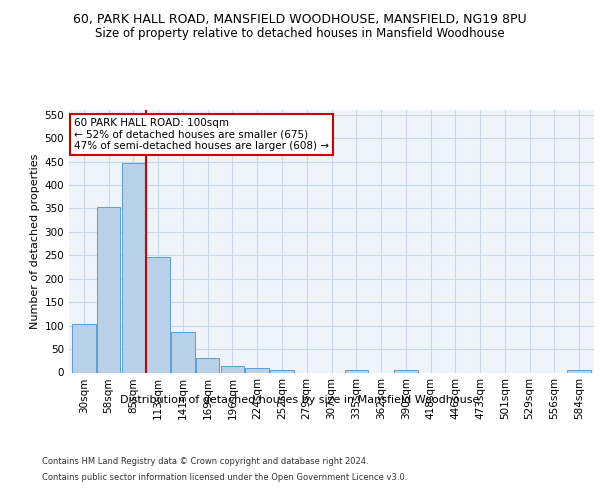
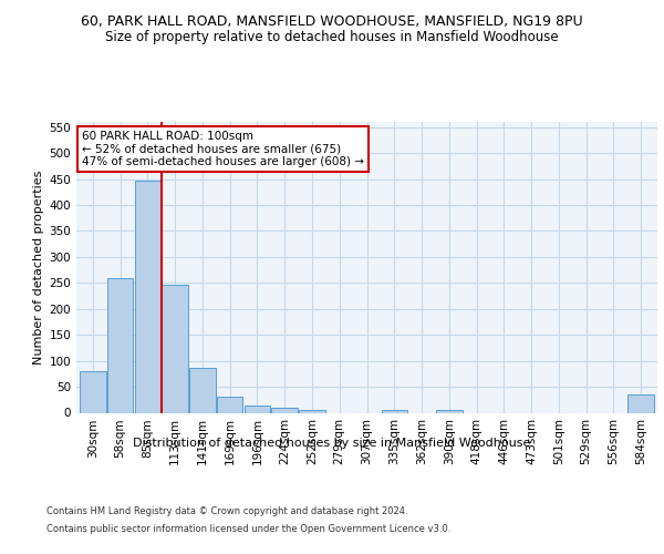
30sqm: 103 -> 80
58sqm: 353 -> 260
584sqm: 5 -> 35
